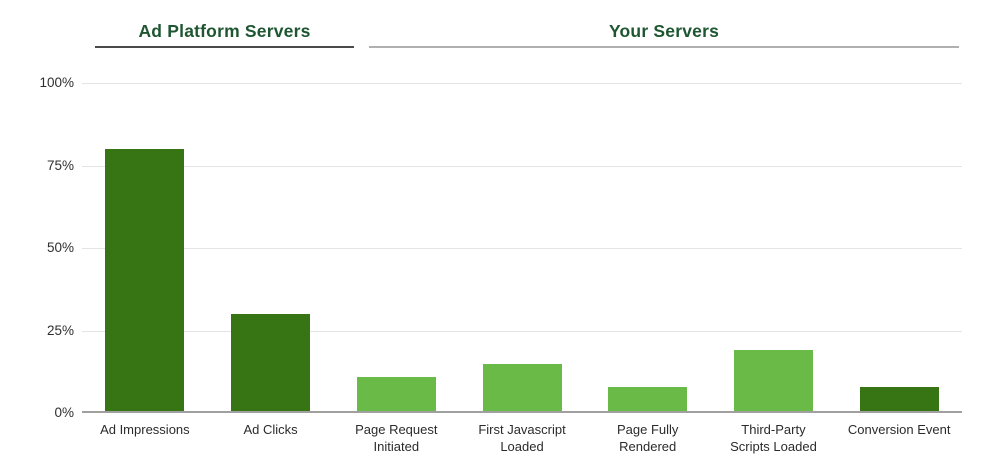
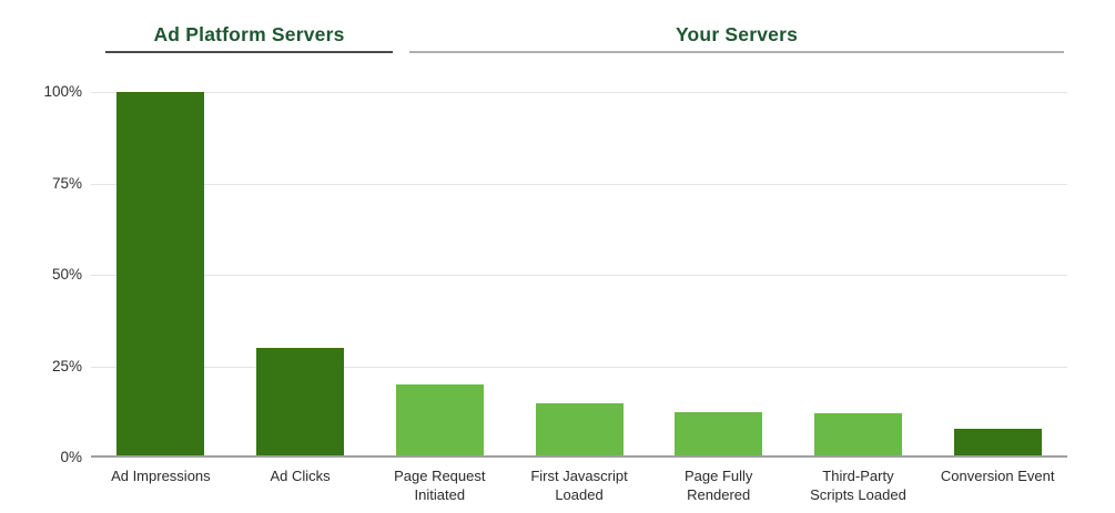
Ad Impressions: 80% -> 100%
Page Request Initiated: 11% -> 20%
Page Fully Rendered: 8% -> 12%
Third-Party Scripts Loaded: 19% -> 12%
